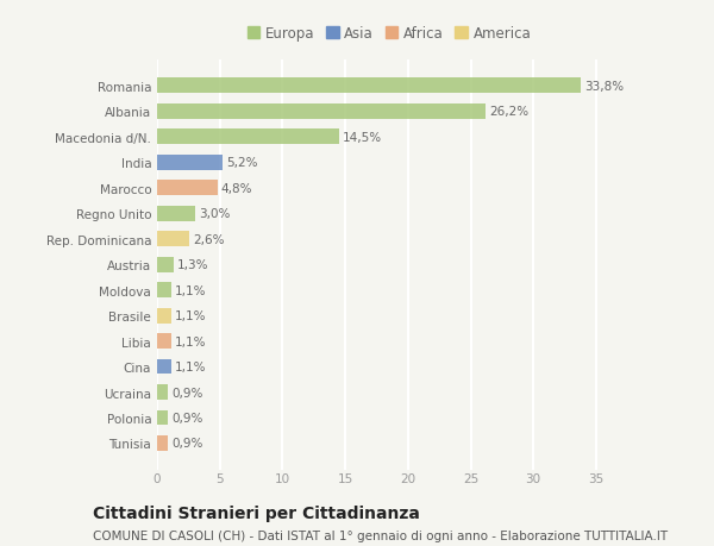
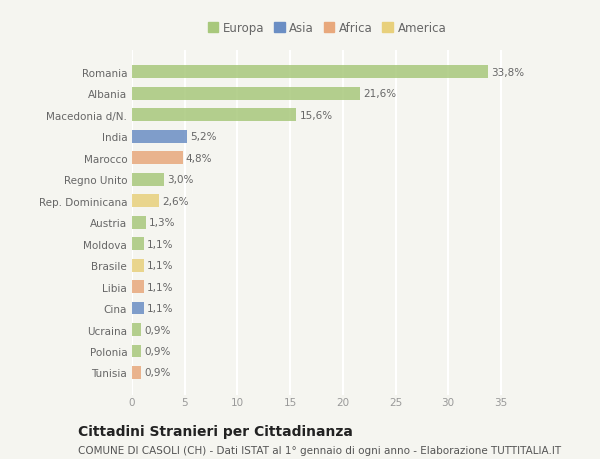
Albania: 26,2% -> 21,6%
Macedonia d/N.: 14,5% -> 15,6%
